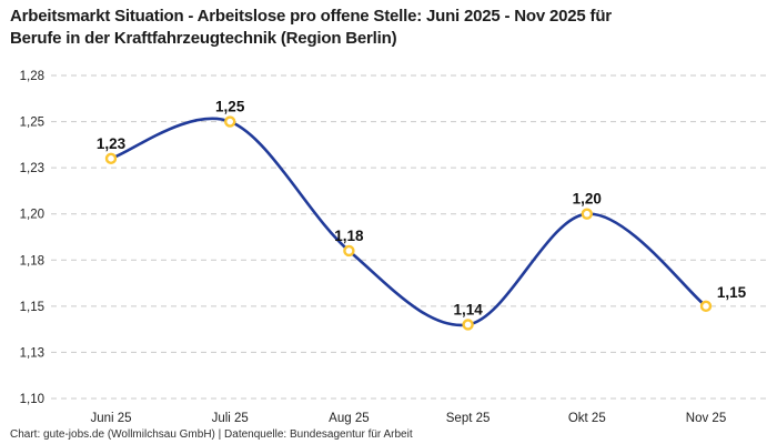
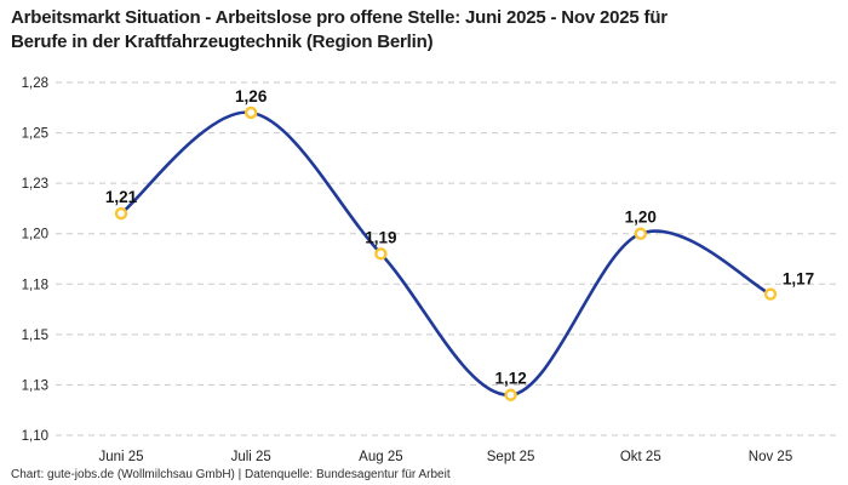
Juni 25: 1,23 -> 1,21
Juli 25: 1,25 -> 1,26
Aug 25: 1,18 -> 1,19
Sept 25: 1,14 -> 1,12
Nov 25: 1,15 -> 1,17
